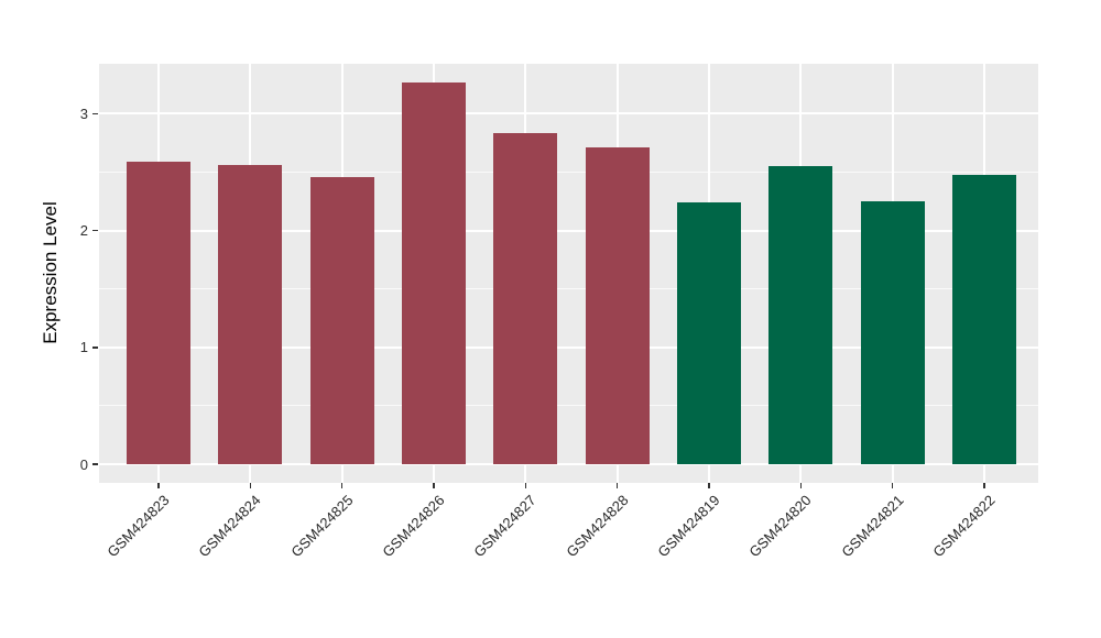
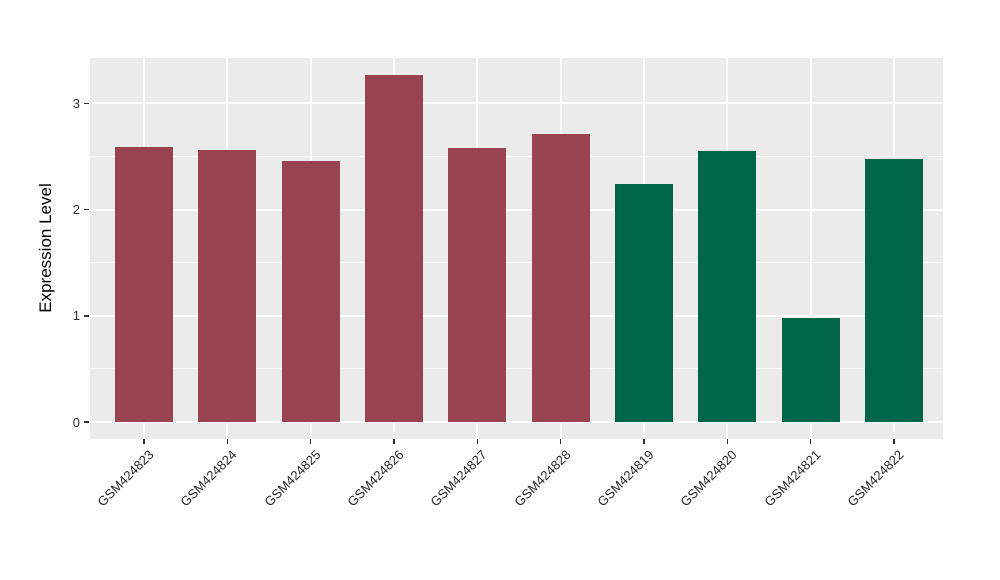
GSM424827: 2.83 -> 2.58
GSM424821: 2.25 -> 0.98
